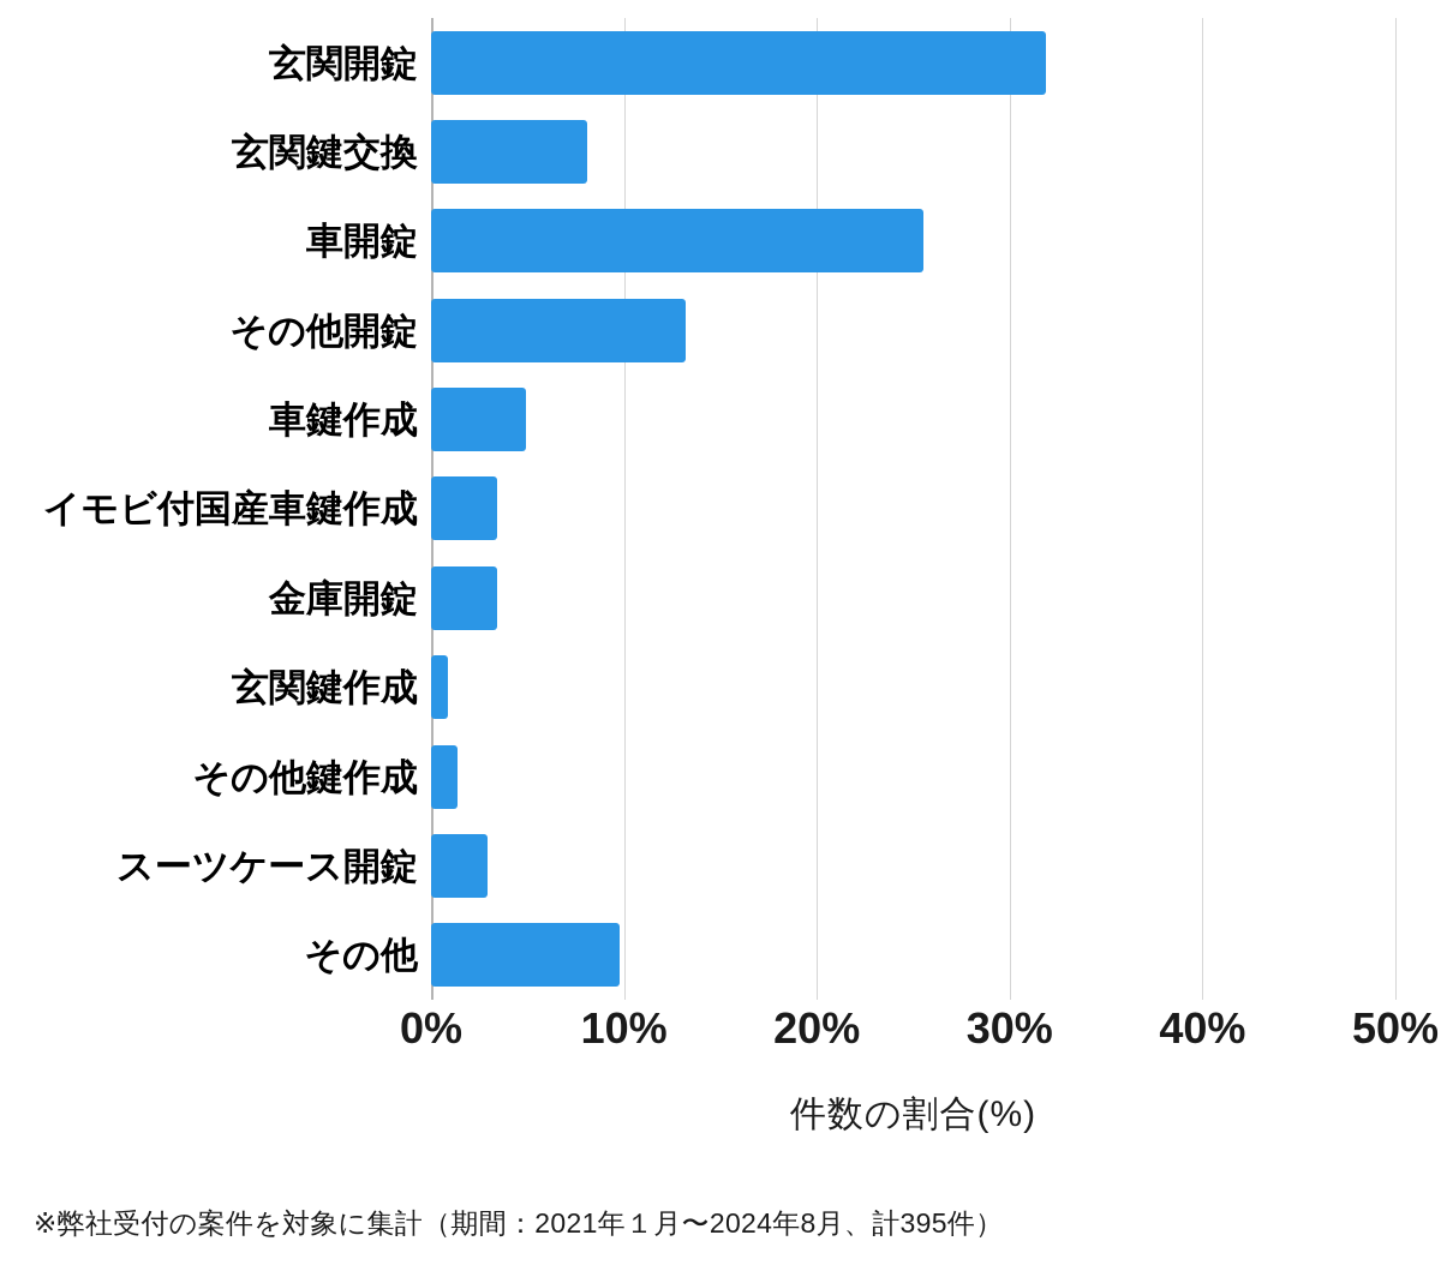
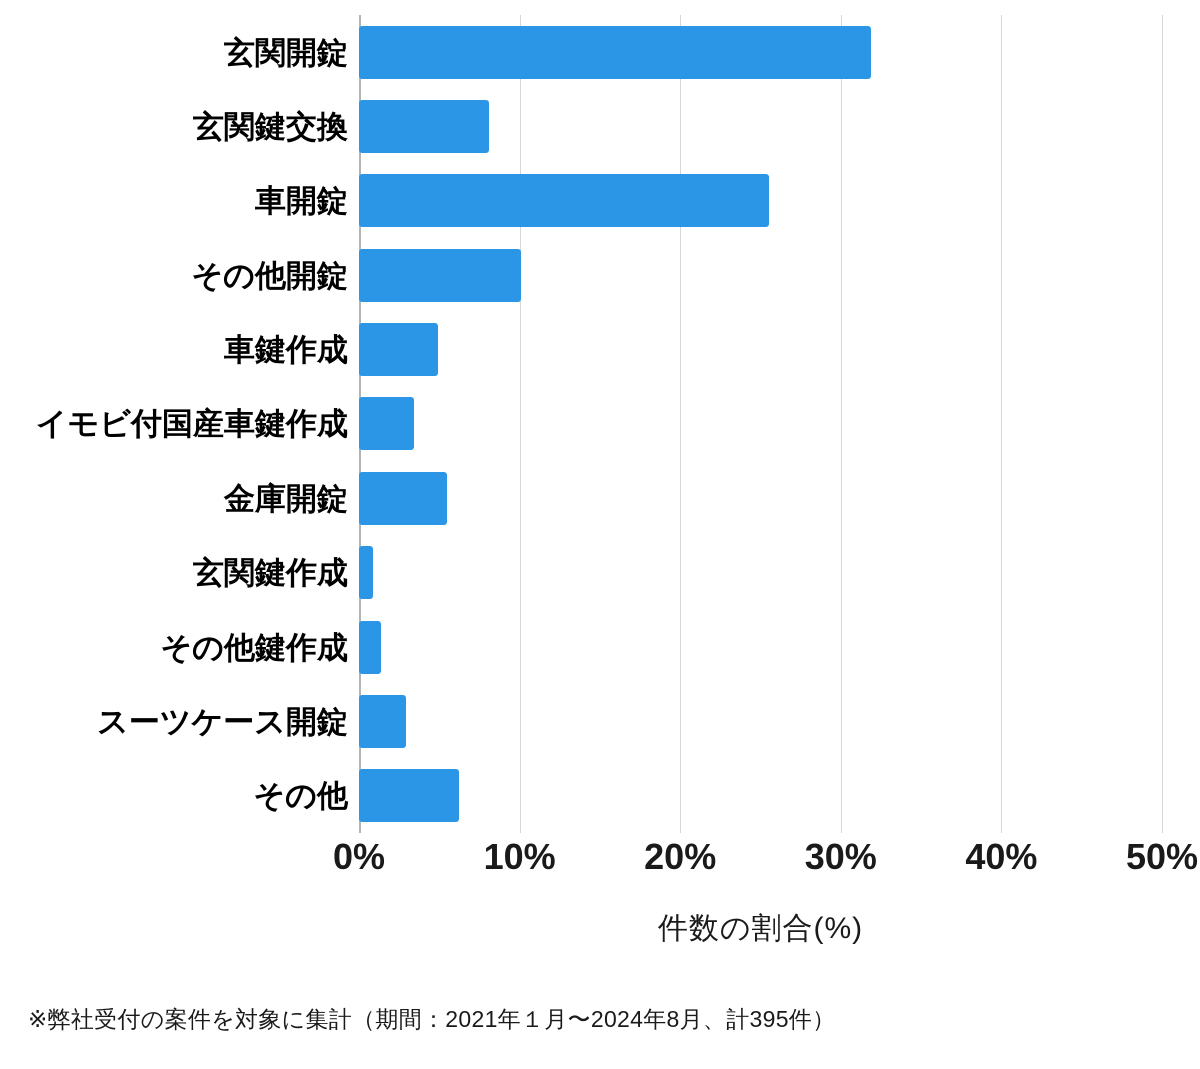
その他開錠: 13.2% -> 10.1%
金庫開錠: 3.4% -> 5.5%
その他: 9.8% -> 6.2%
